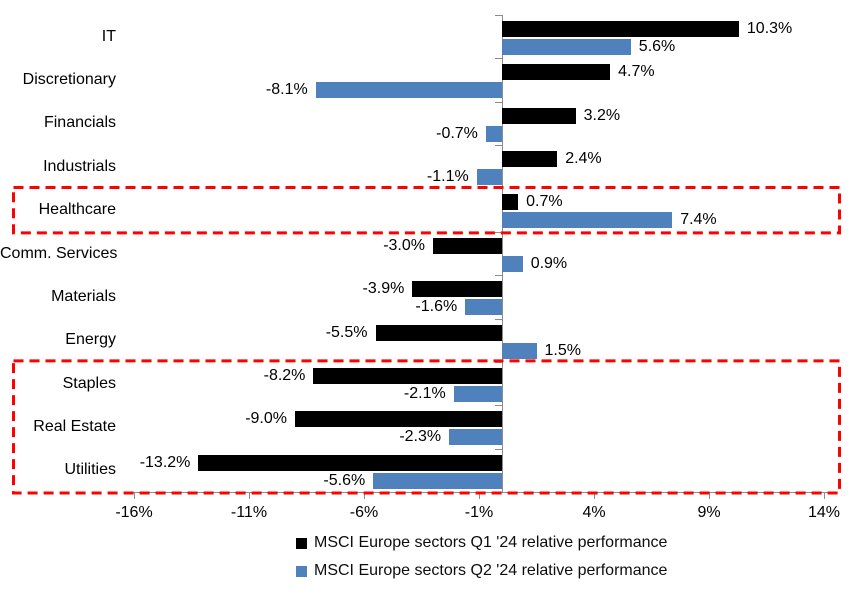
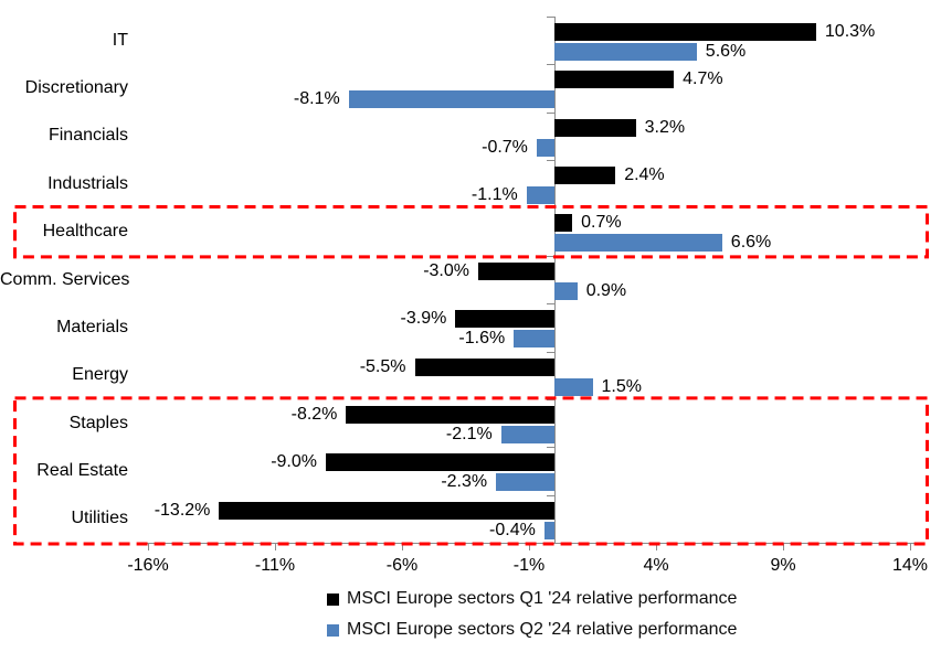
MSCI Europe sectors Q2 '24 relative performance/Healthcare: 7.4% -> 6.6%
MSCI Europe sectors Q2 '24 relative performance/Utilities: -5.6% -> -0.4%
